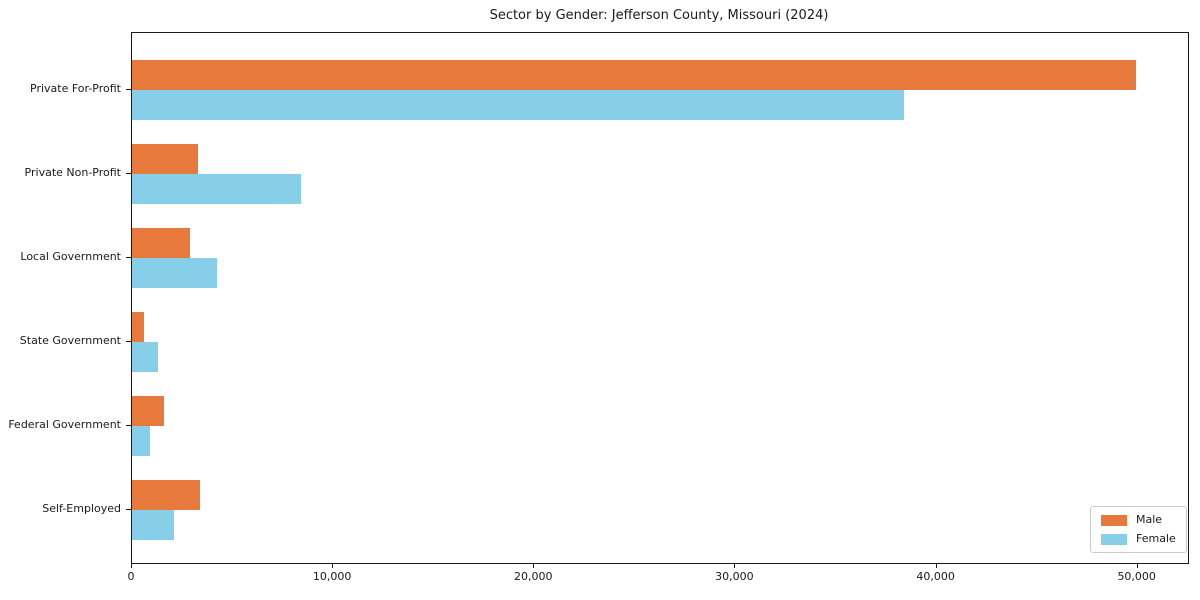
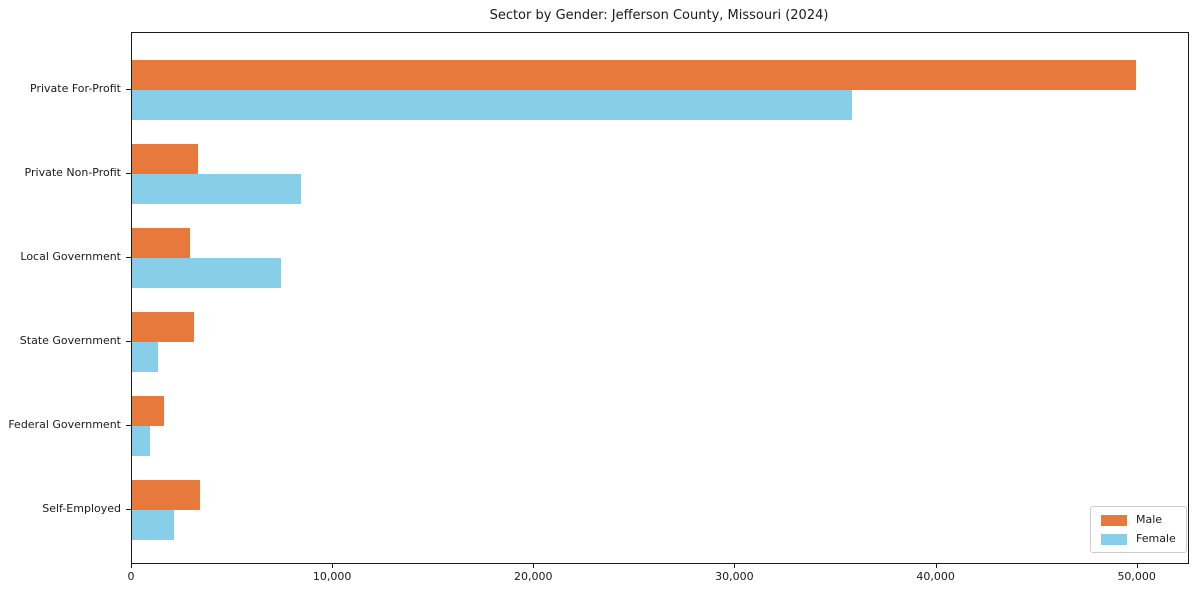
Female/Private For-Profit: 38400 -> 35800
Female/Local Government: 4200 -> 7400
Male/State Government: 600 -> 3100
